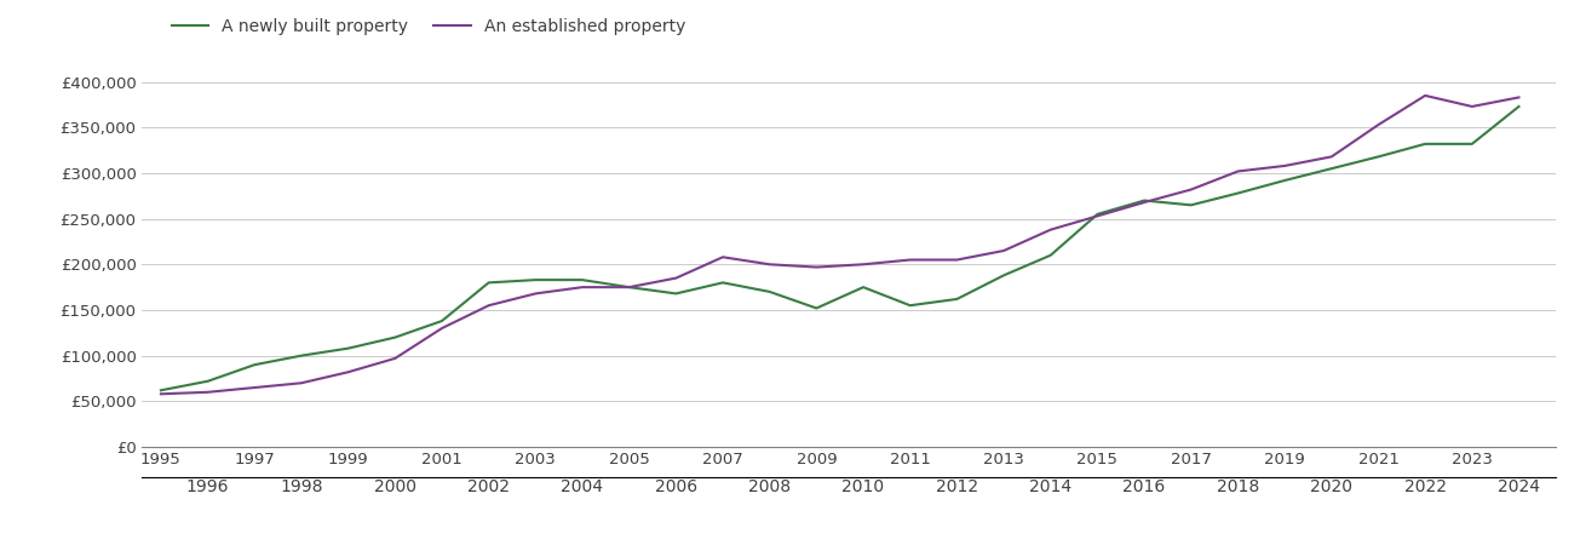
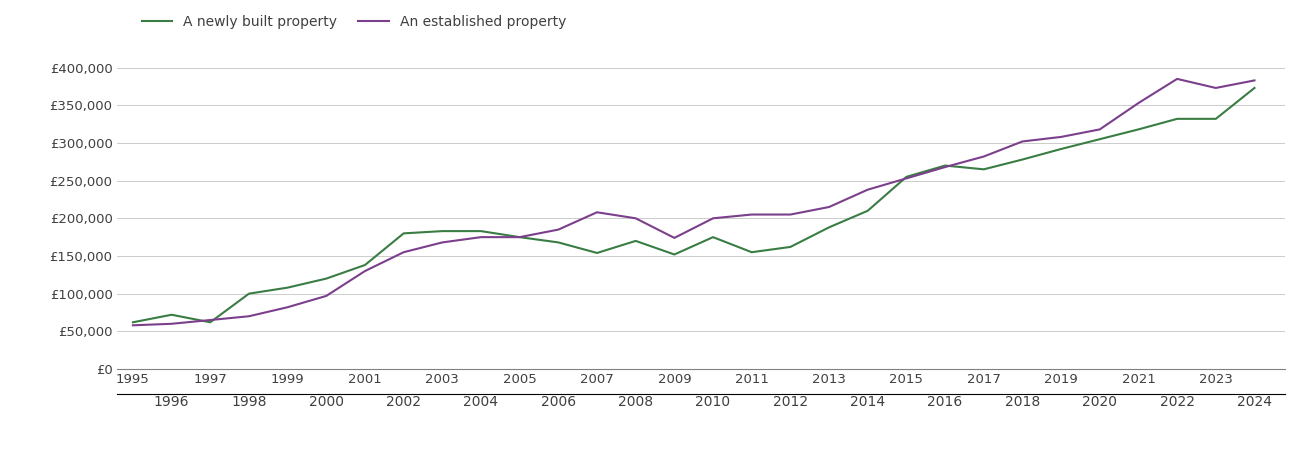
A newly built property/1997: £90,000 -> £62,000
A newly built property/2007: £180,000 -> £154,000
An established property/2009: £197,000 -> £174,000
